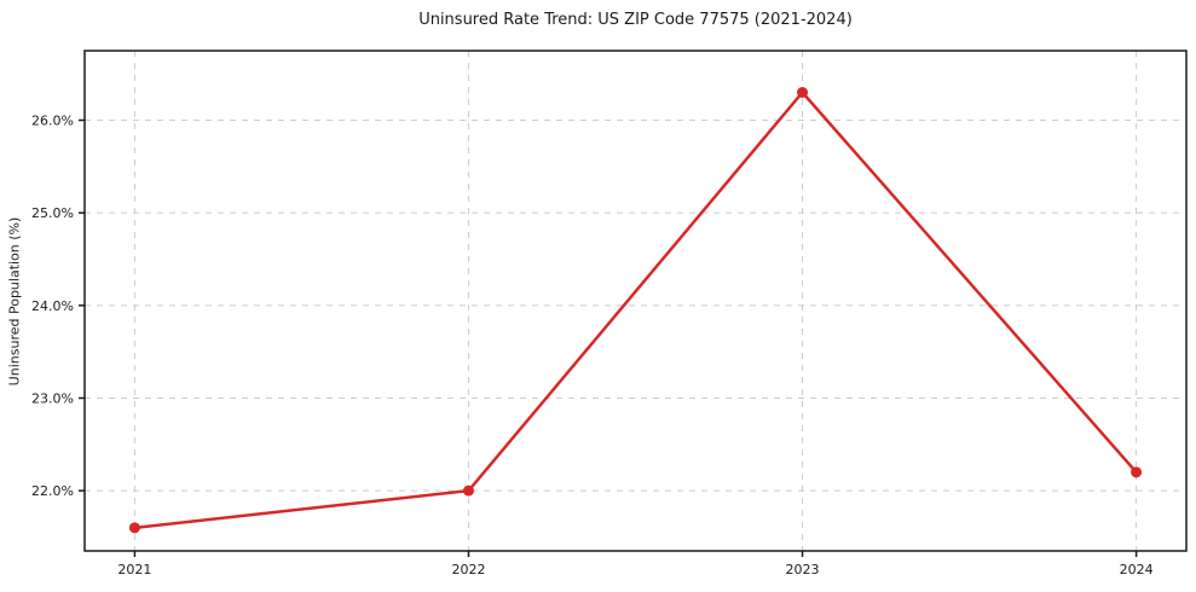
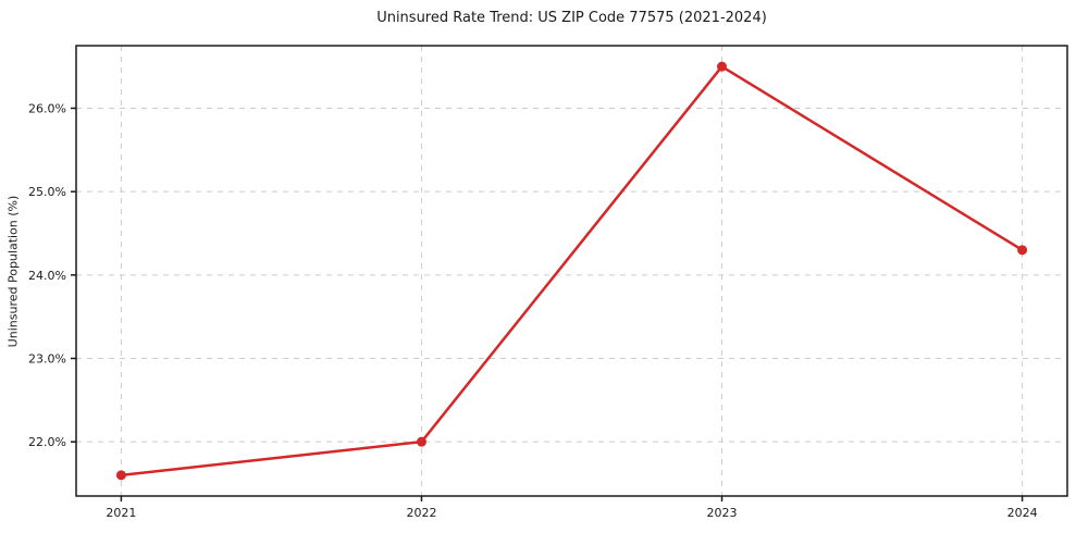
2023: 26.3% -> 26.5%
2024: 22.2% -> 24.3%
